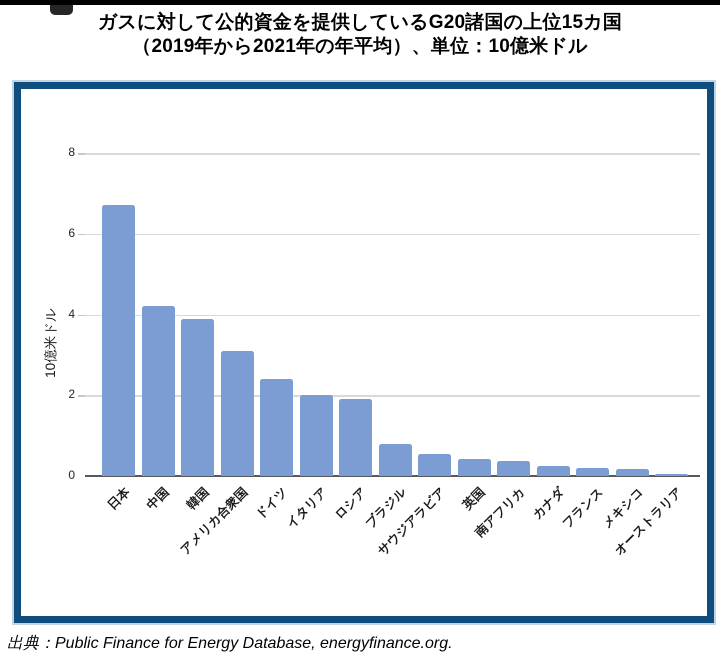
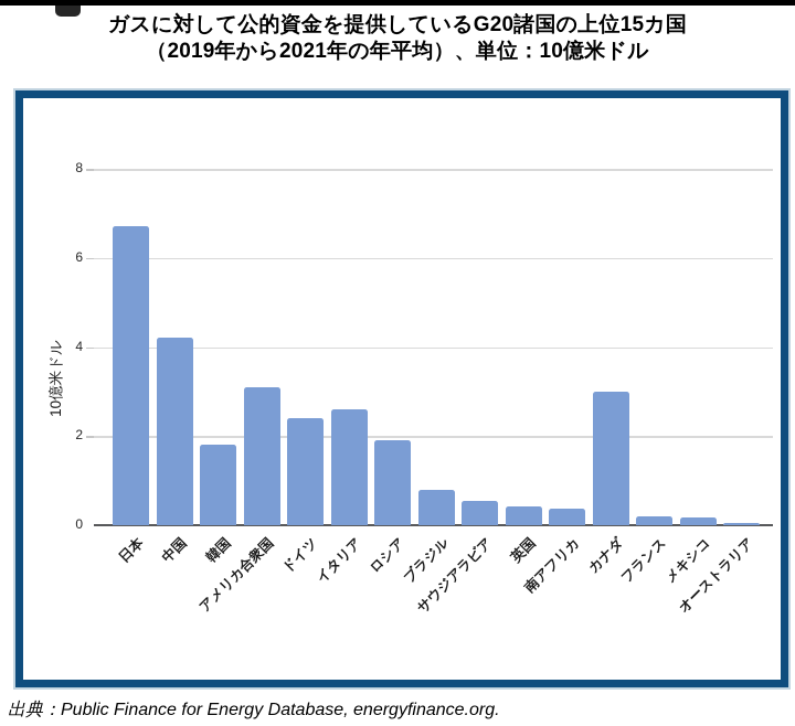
韓国: 3.9 -> 1.8
イタリア: 2.0 -> 2.6
カナダ: 0.2 -> 3.0
